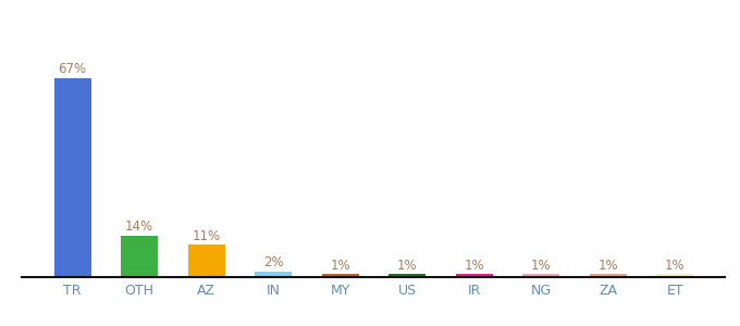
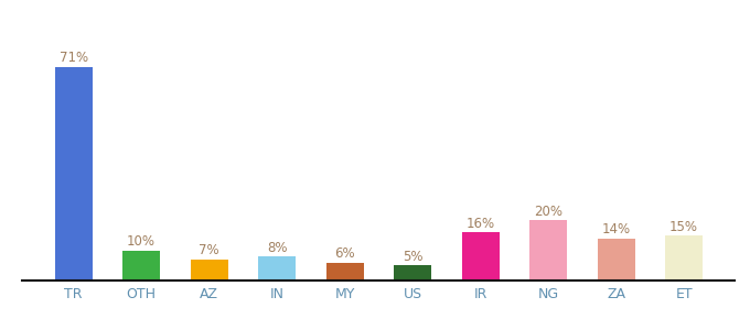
TR: 67% -> 71%
OTH: 14% -> 10%
AZ: 11% -> 7%
IN: 2% -> 8%
MY: 1% -> 6%
US: 1% -> 5%
IR: 1% -> 16%
NG: 1% -> 20%
ZA: 1% -> 14%
ET: 1% -> 15%
